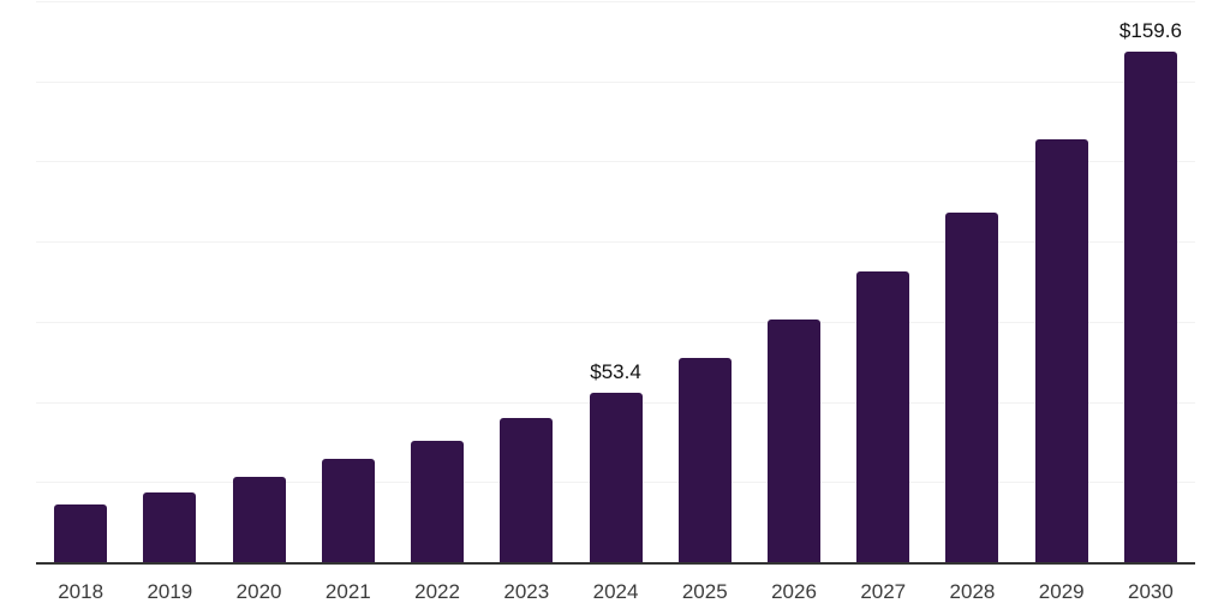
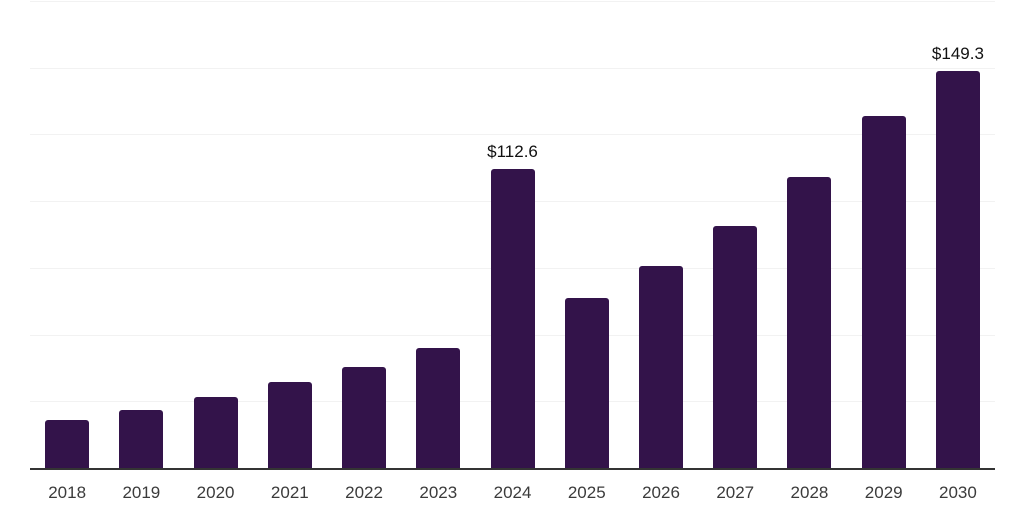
2024: $53.4 -> $112.6
2030: $159.6 -> $149.3
